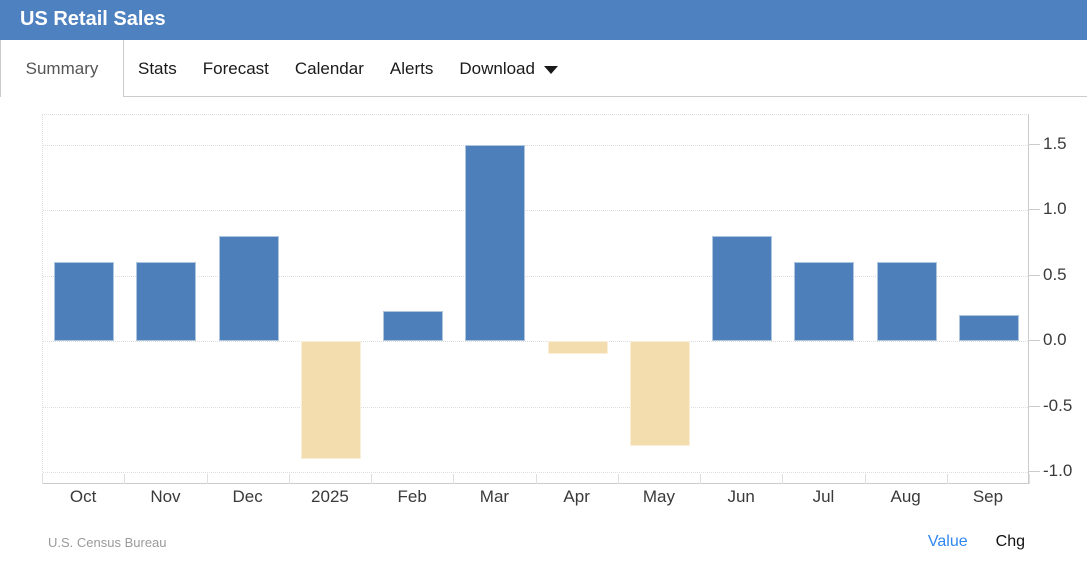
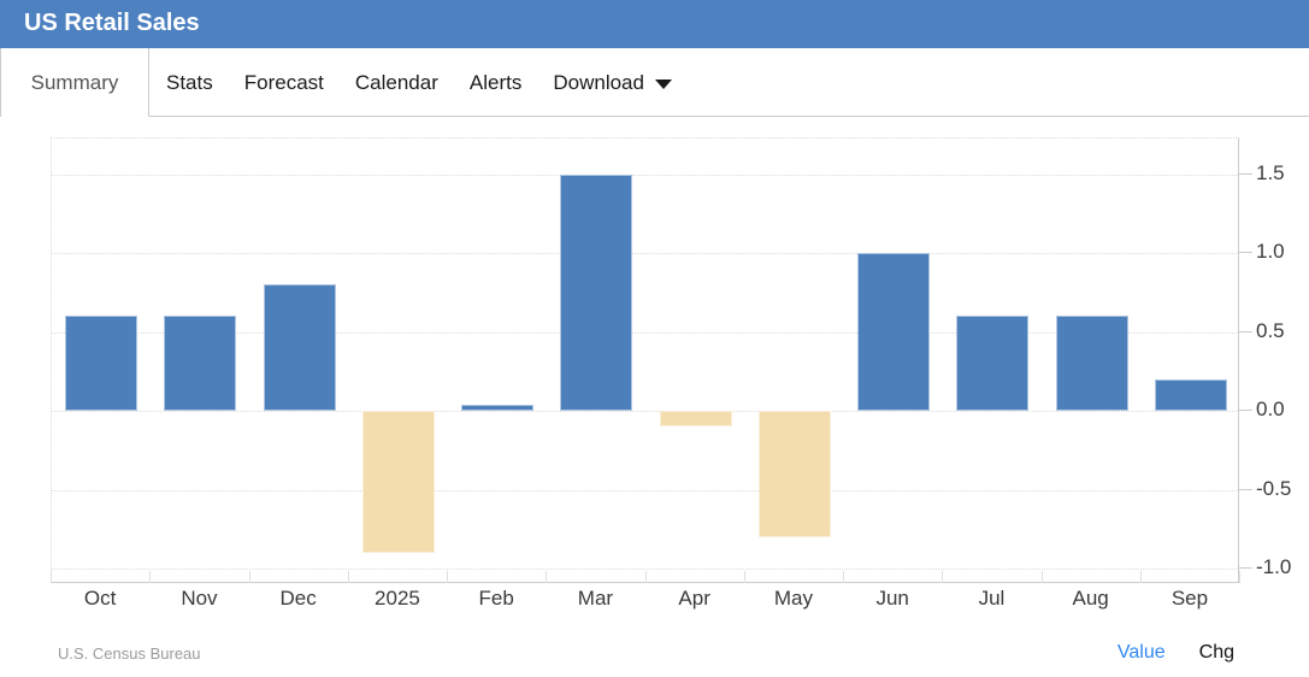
Feb: 0.23 -> 0.04
Jun: 0.80 -> 1.00
